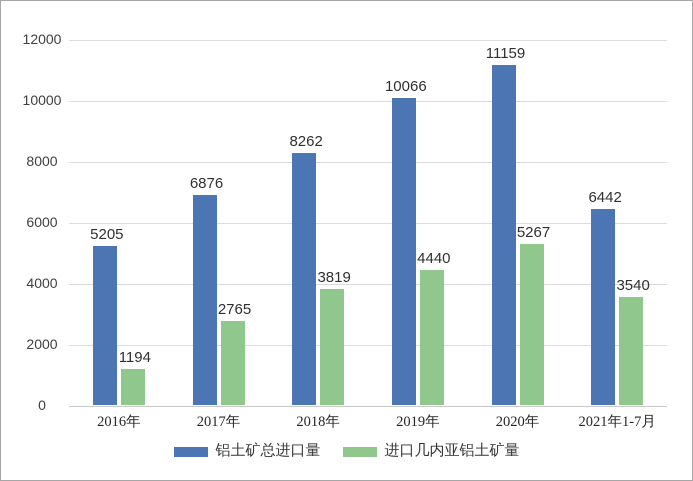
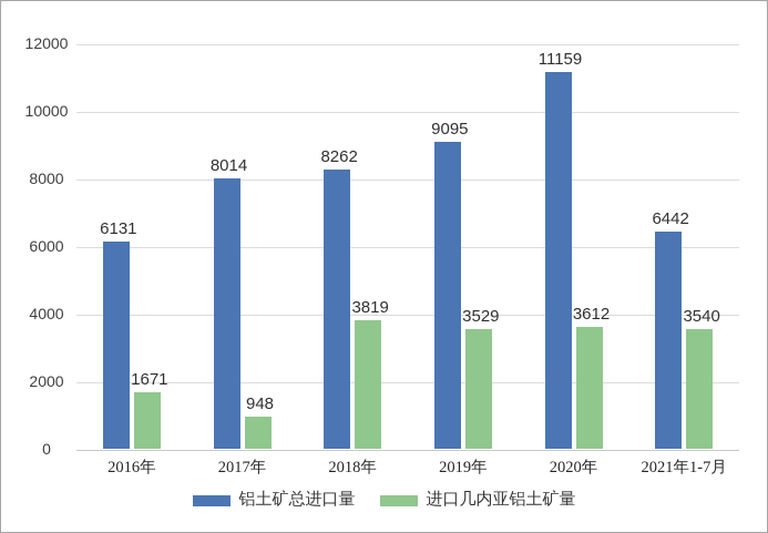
铝土矿总进口量/2016年: 5205 -> 6131
进口几内亚铝土矿量/2016年: 1194 -> 1671
铝土矿总进口量/2017年: 6876 -> 8014
进口几内亚铝土矿量/2017年: 2765 -> 948
铝土矿总进口量/2019年: 10066 -> 9095
进口几内亚铝土矿量/2019年: 4440 -> 3529
进口几内亚铝土矿量/2020年: 5267 -> 3612
